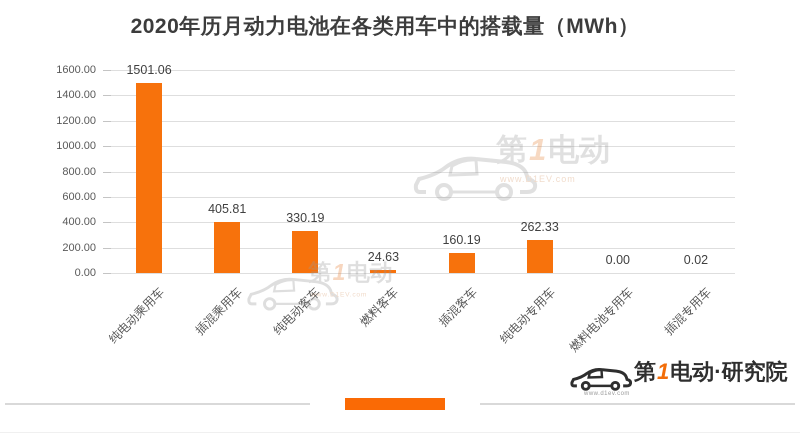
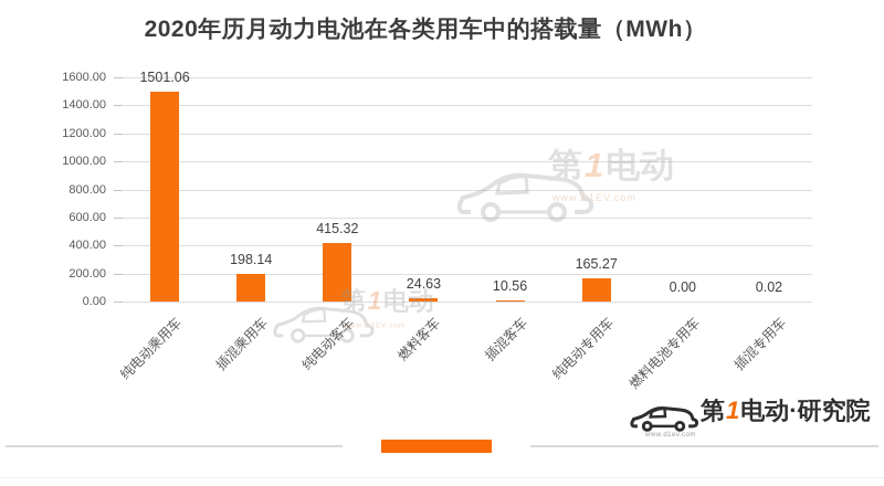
插混乘用车: 405.81 -> 198.14
纯电动客车: 330.19 -> 415.32
插混客车: 160.19 -> 10.56
纯电动专用车: 262.33 -> 165.27
